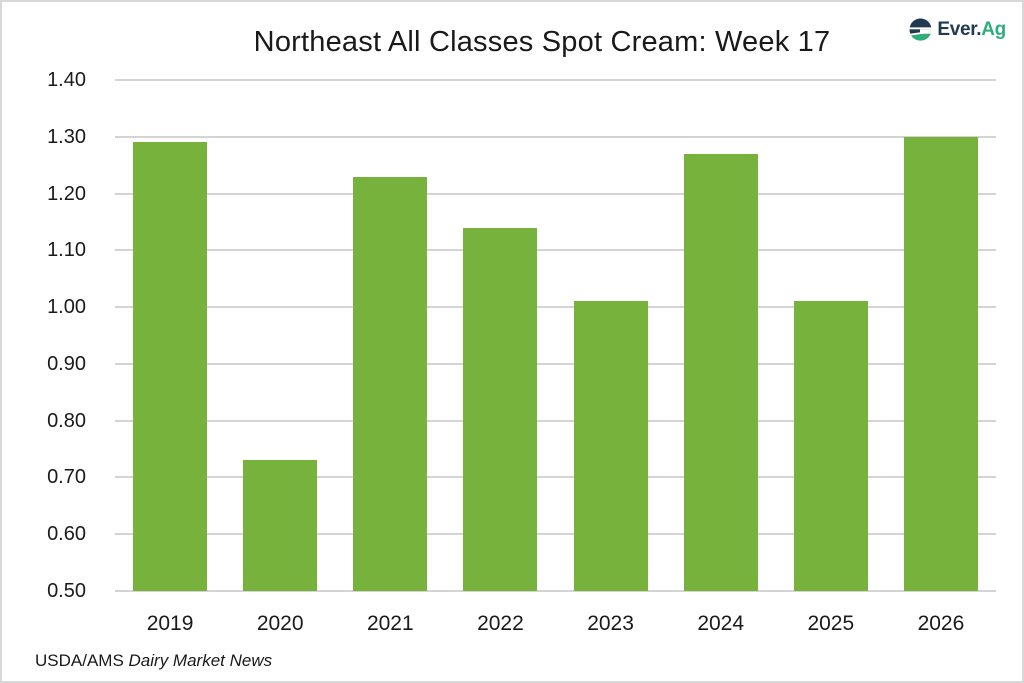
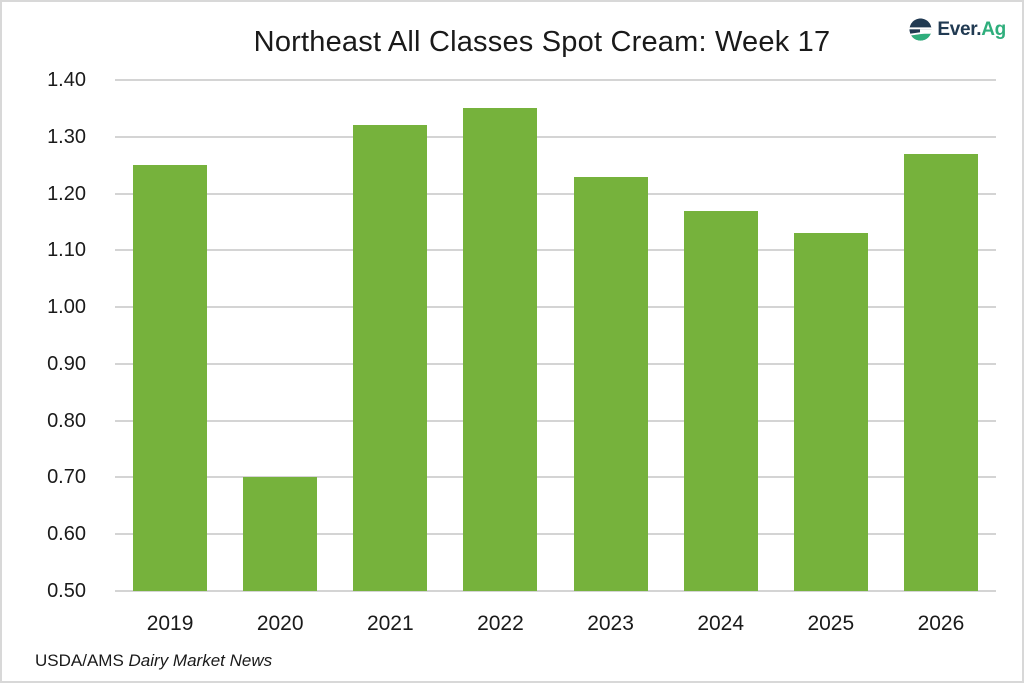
2019: 1.29 -> 1.25
2020: 0.73 -> 0.70
2021: 1.23 -> 1.32
2022: 1.14 -> 1.35
2023: 1.01 -> 1.23
2024: 1.27 -> 1.17
2025: 1.01 -> 1.13
2026: 1.30 -> 1.27
